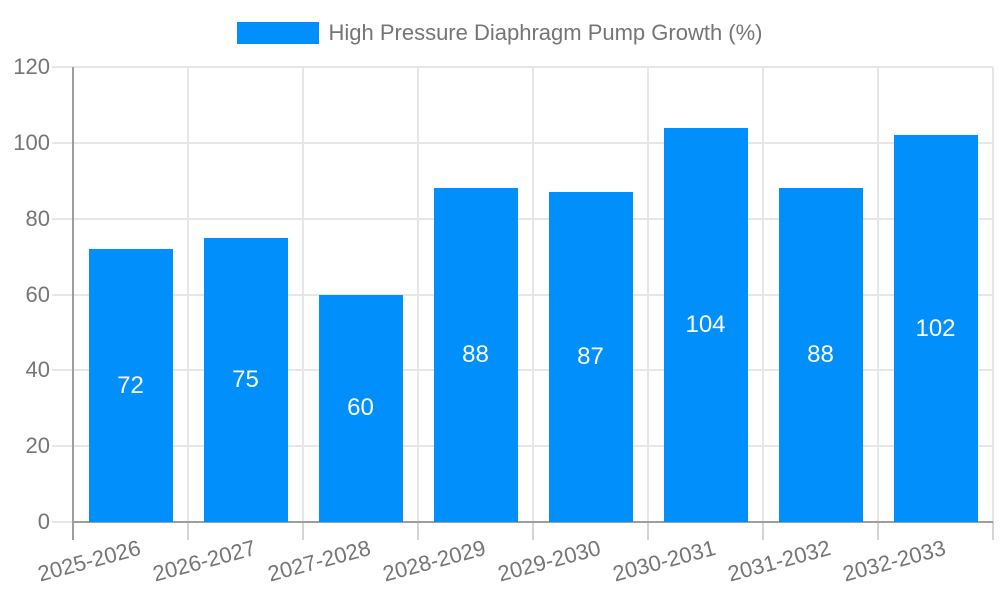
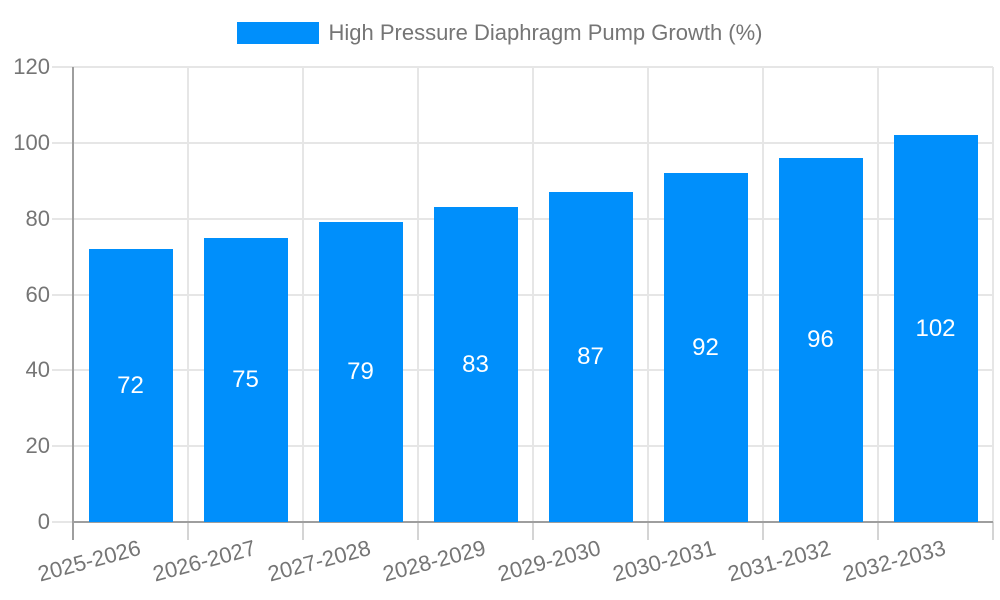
2027-2028: 60 -> 79
2028-2029: 88 -> 83
2030-2031: 104 -> 92
2031-2032: 88 -> 96
